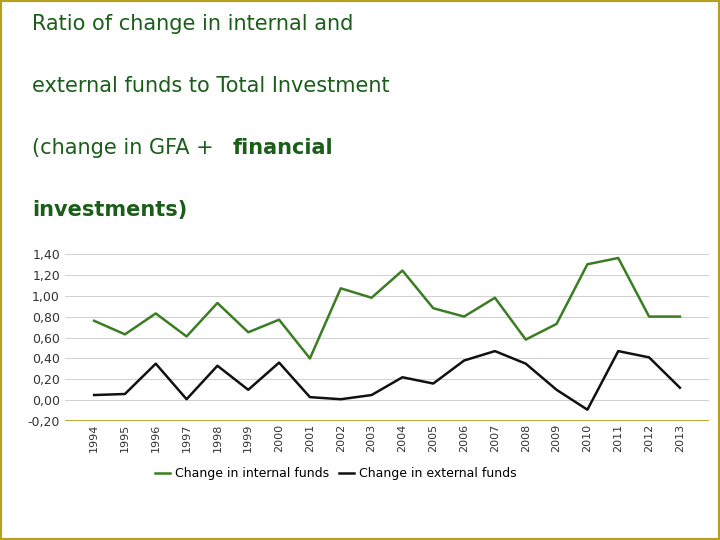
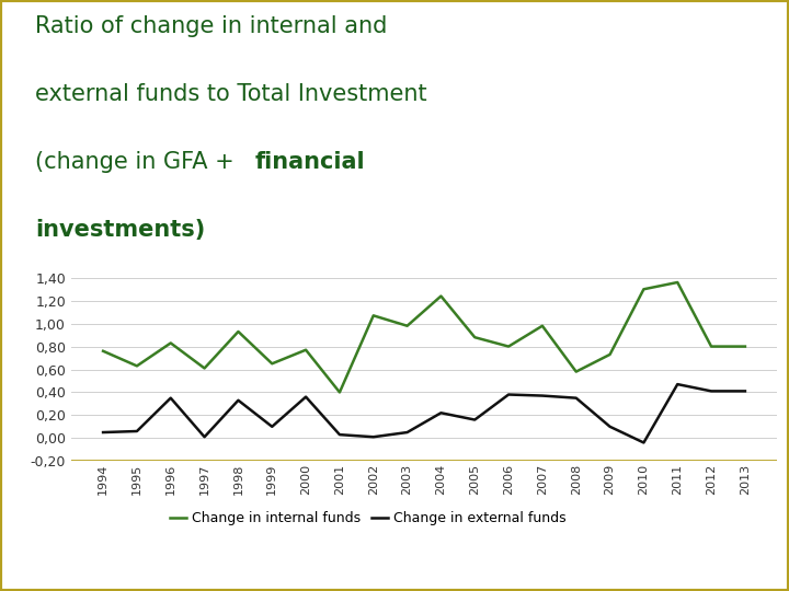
Change in external funds/2007: 0,47 -> 0,37
Change in external funds/2010: -0,09 -> -0,04
Change in external funds/2013: 0,12 -> 0,41
